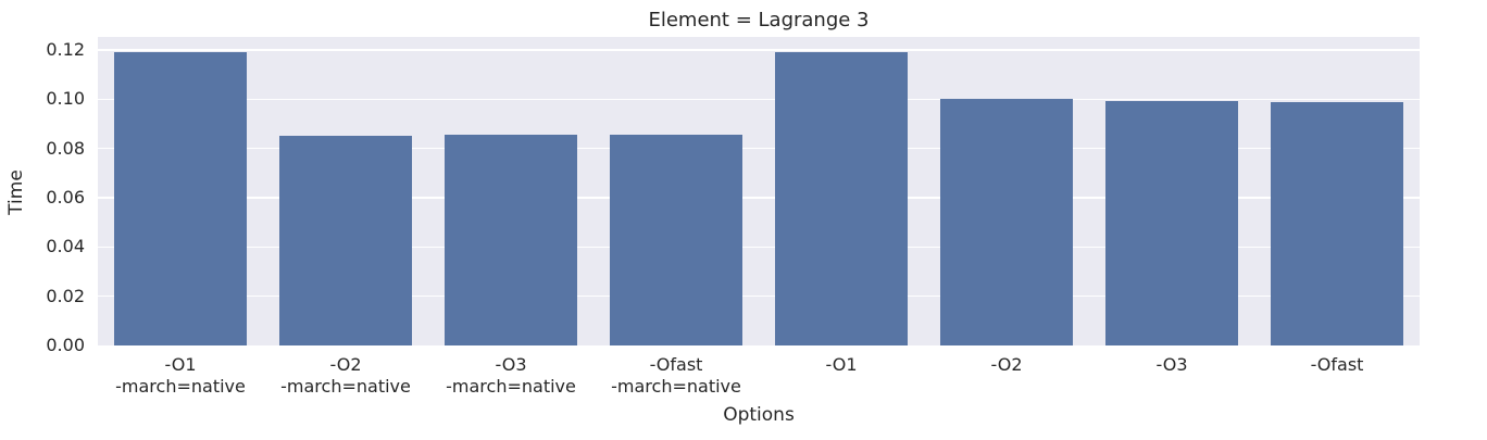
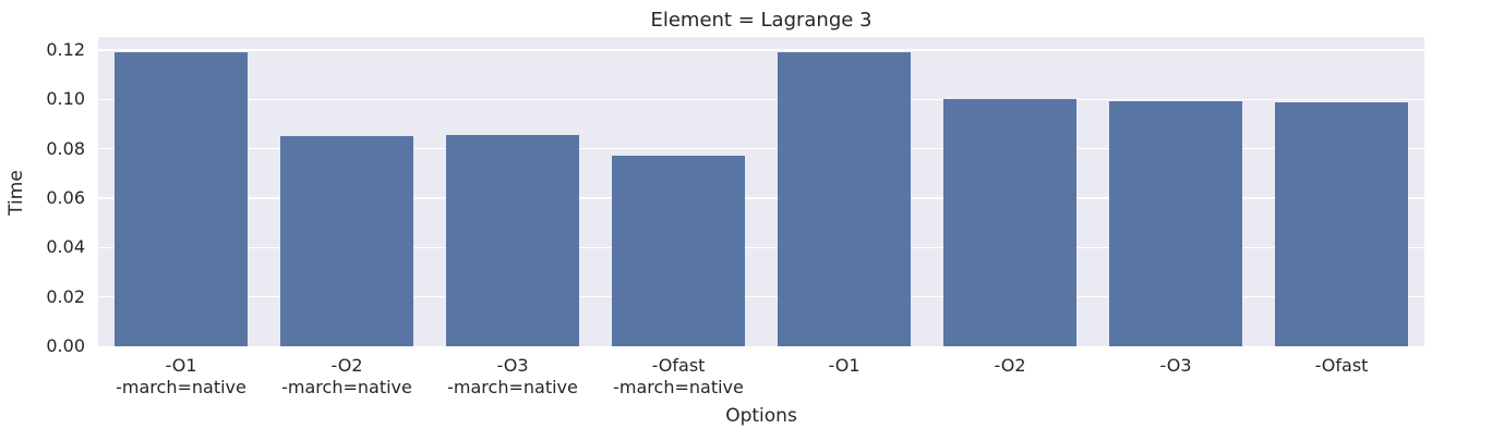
-Ofast -march=native: 0.086 -> 0.077
